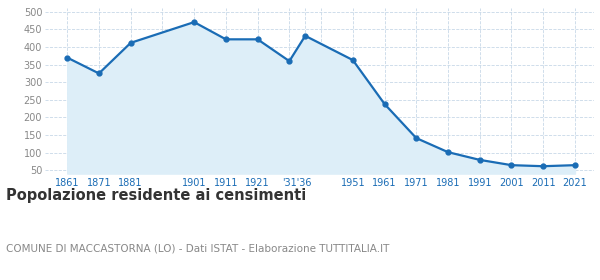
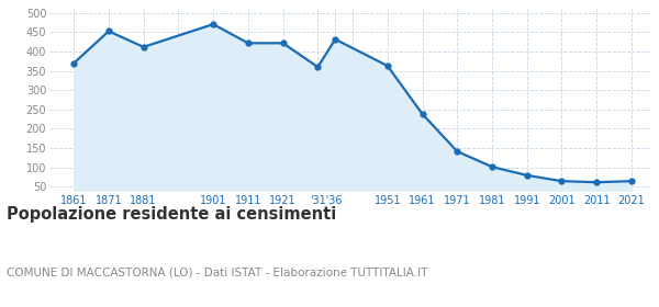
1871: 325 -> 453
